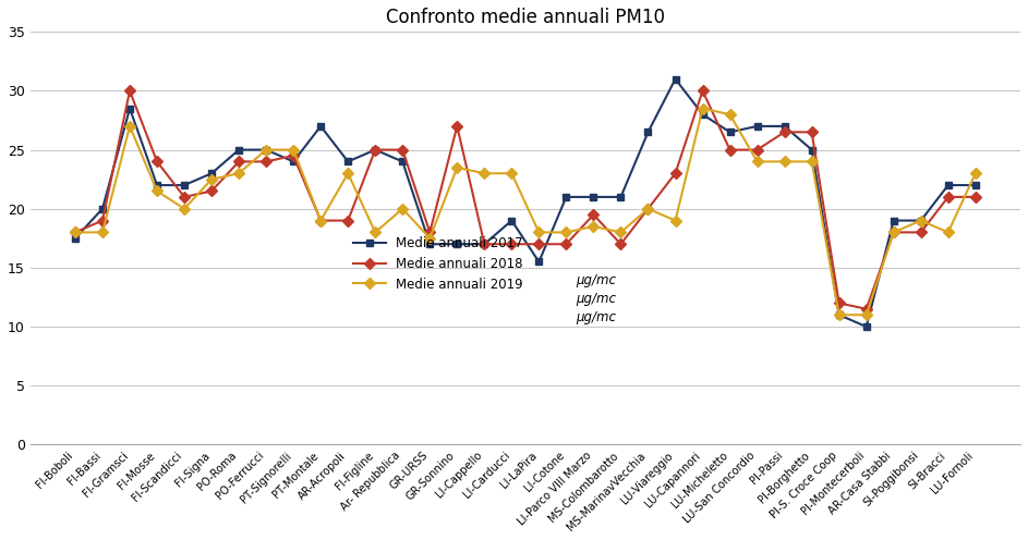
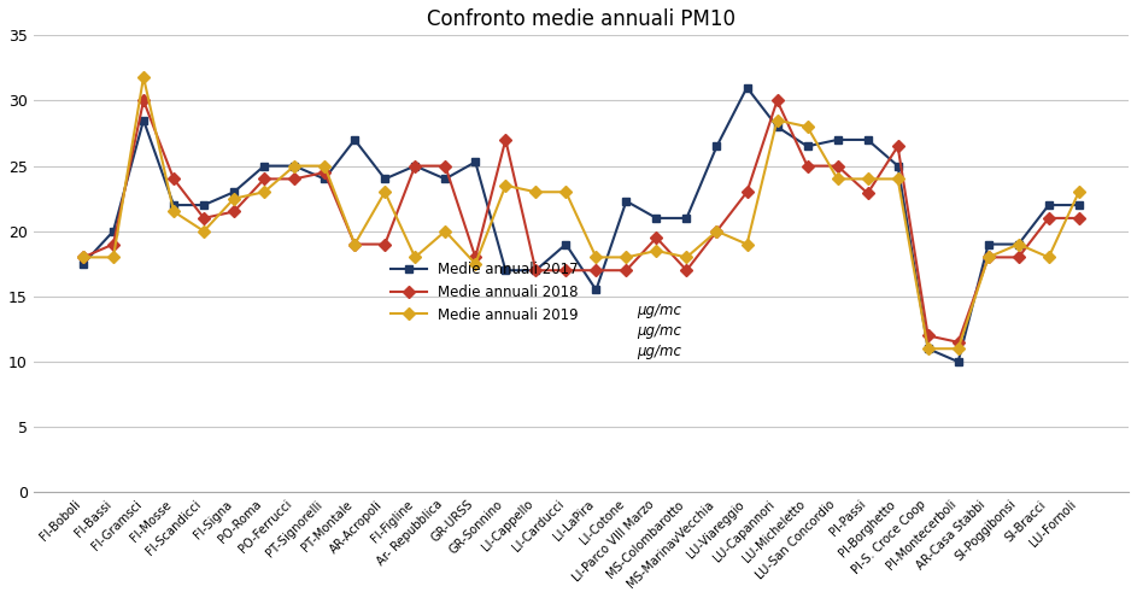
Medie annuali 2019/FI-Gramsci: 27.0 -> 31.8
Medie annuali 2017/GR-URSS: 17.0 -> 25.3
Medie annuali 2017/LI-Cotone: 21.0 -> 22.3
Medie annuali 2018/PI-Passi: 26.5 -> 22.9
